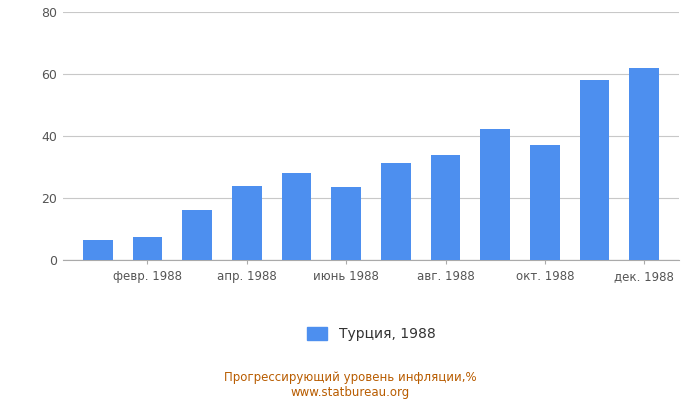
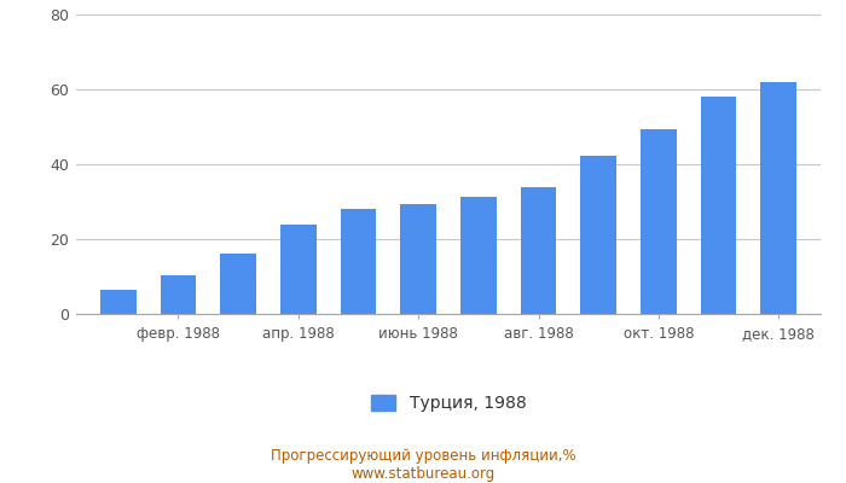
февр. 1988: 7.5 -> 10.2
июнь 1988: 23.5 -> 29.2
окт. 1988: 37.0 -> 49.5
